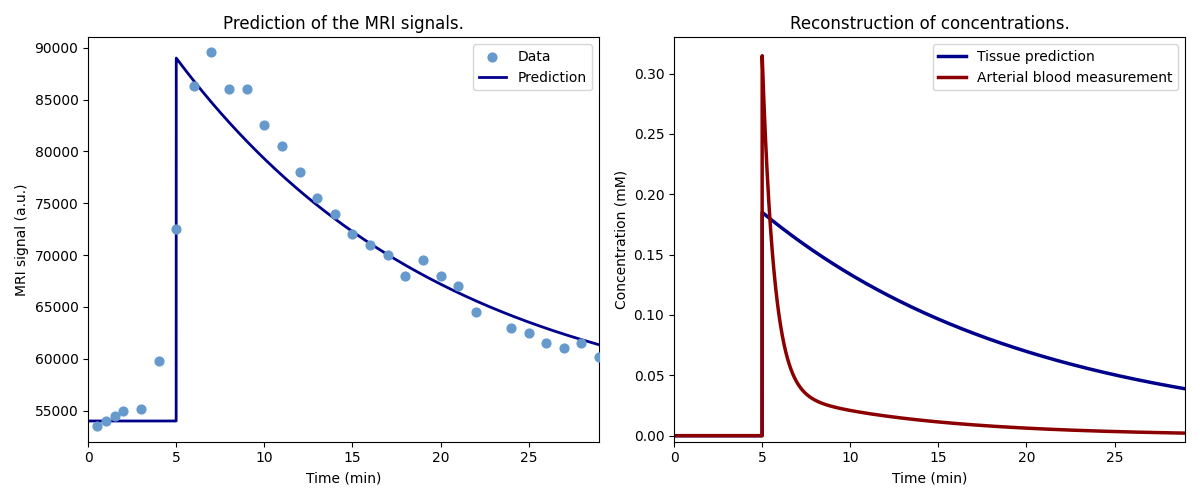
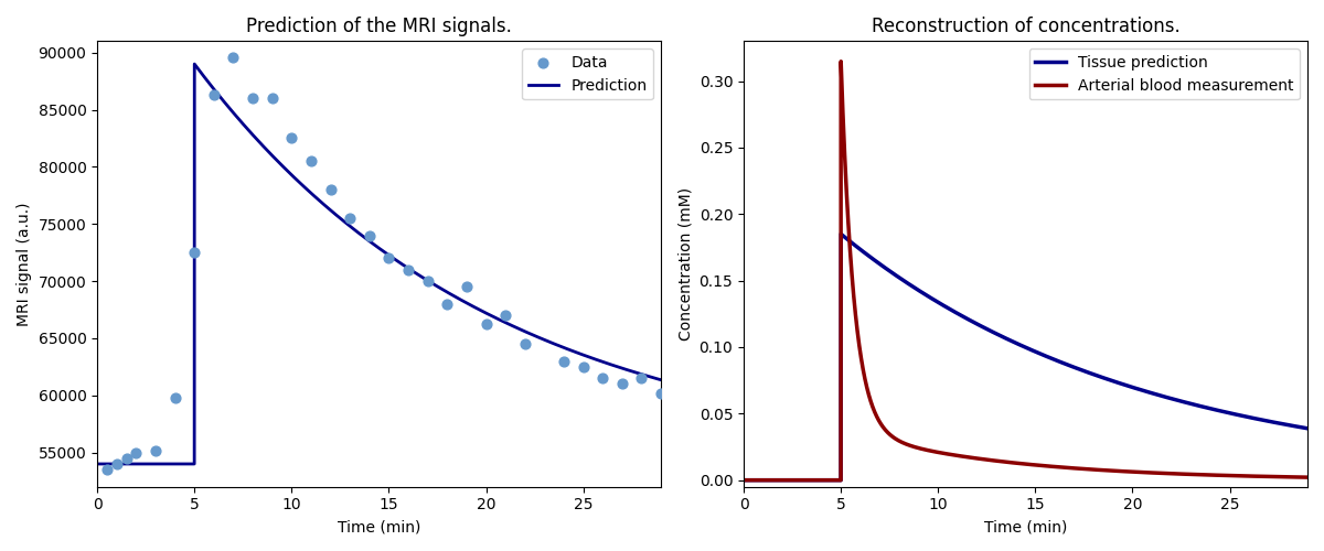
Prediction of the MRI signals./Data/20: 68000 -> 66200
